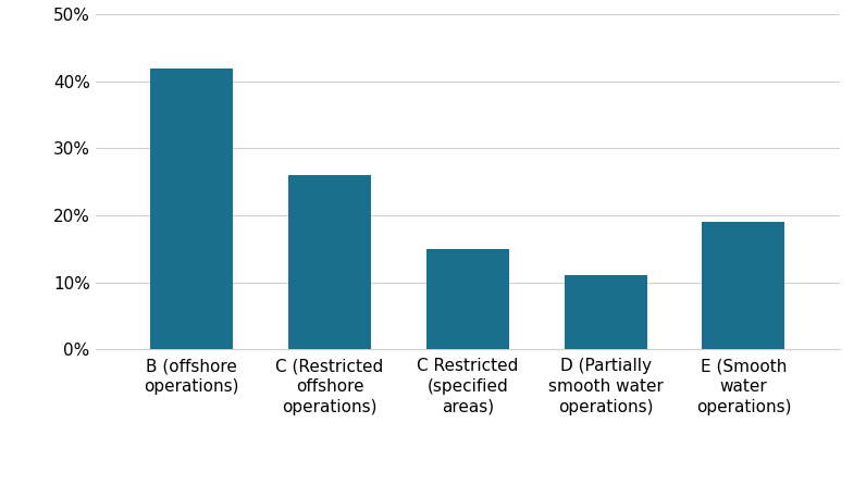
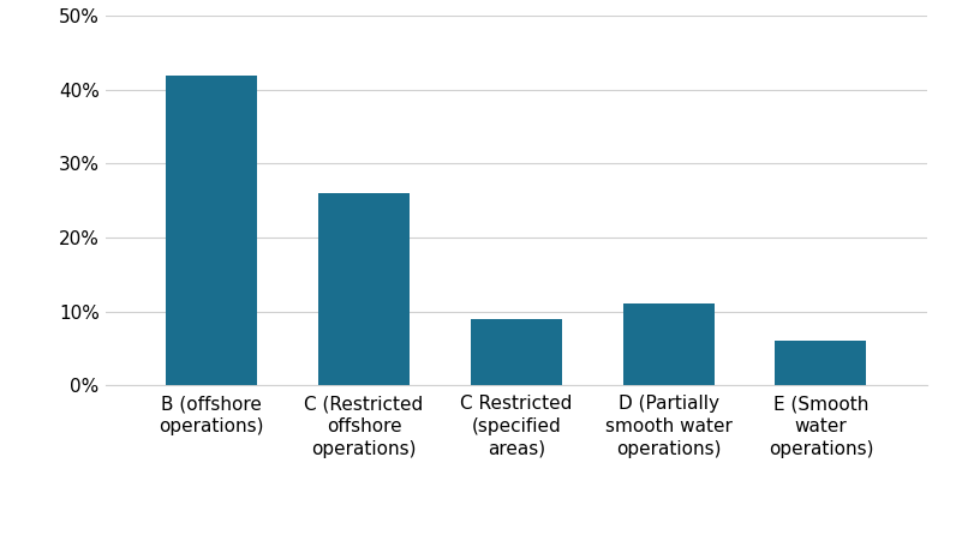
C Restricted (specified areas): 15% -> 9%
E (Smooth water operations): 19% -> 6%
